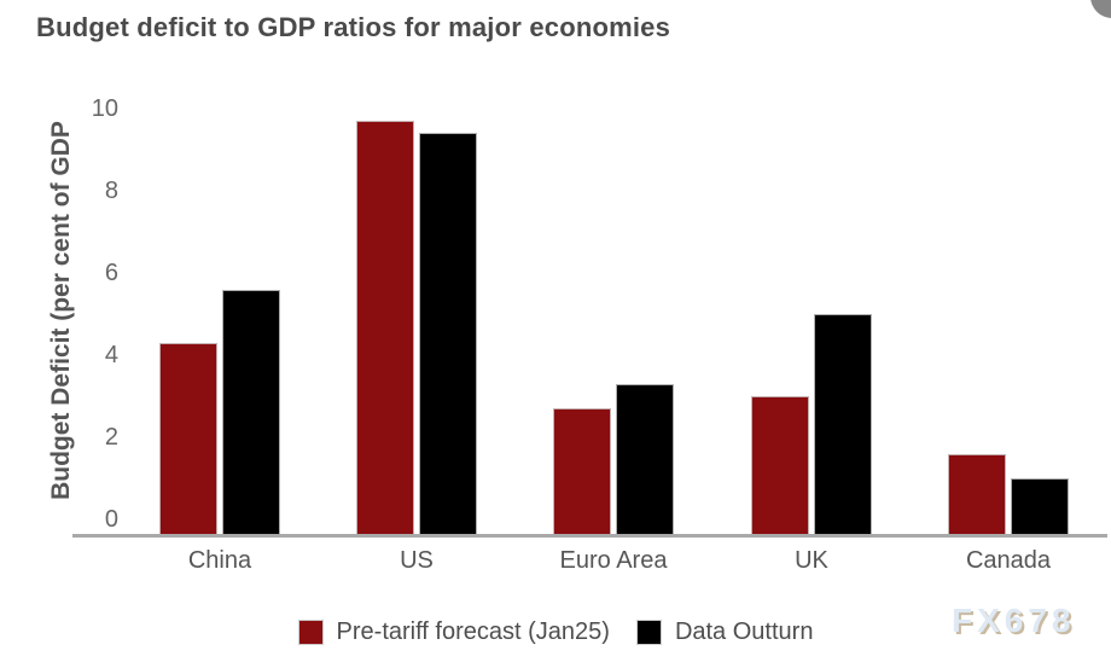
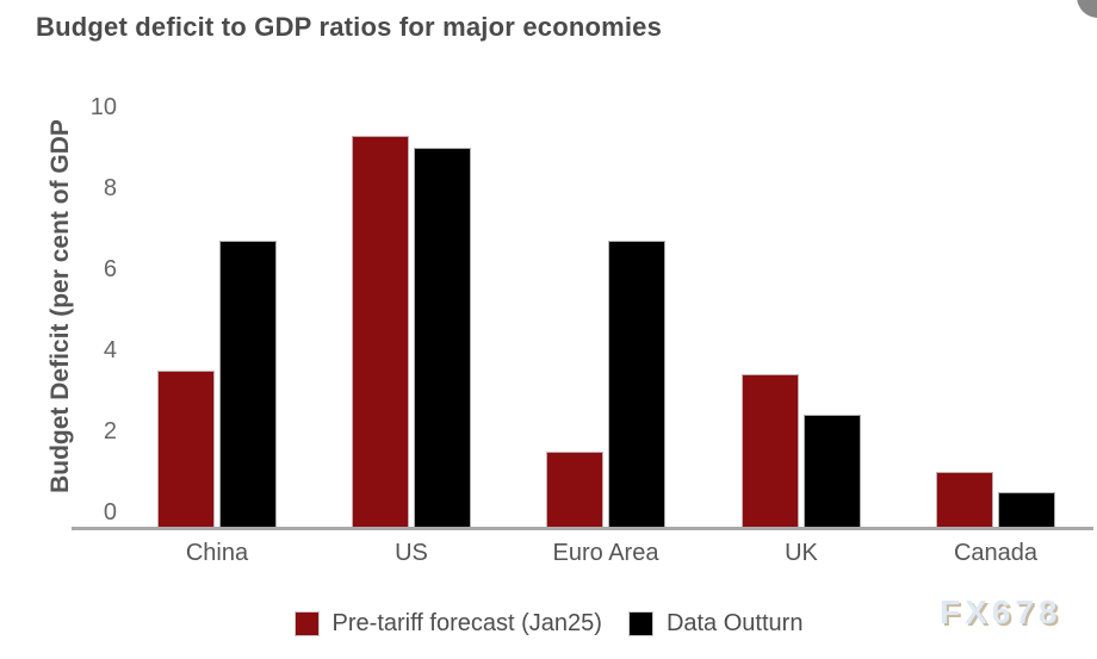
Pre-tariff forecast (Jan25)/China: 4.3 -> 3.5
Data Outturn/China: 5.6 -> 6.7
Pre-tariff forecast (Jan25)/US: 9.7 -> 9.3
Data Outturn/US: 9.4 -> 9.0
Pre-tariff forecast (Jan25)/Euro Area: 2.7 -> 1.5
Data Outturn/Euro Area: 3.3 -> 6.7
Pre-tariff forecast (Jan25)/UK: 3.0 -> 3.4
Data Outturn/UK: 5.0 -> 2.4
Pre-tariff forecast (Jan25)/Canada: 1.6 -> 1.0
Data Outturn/Canada: 1.0 -> 0.5
